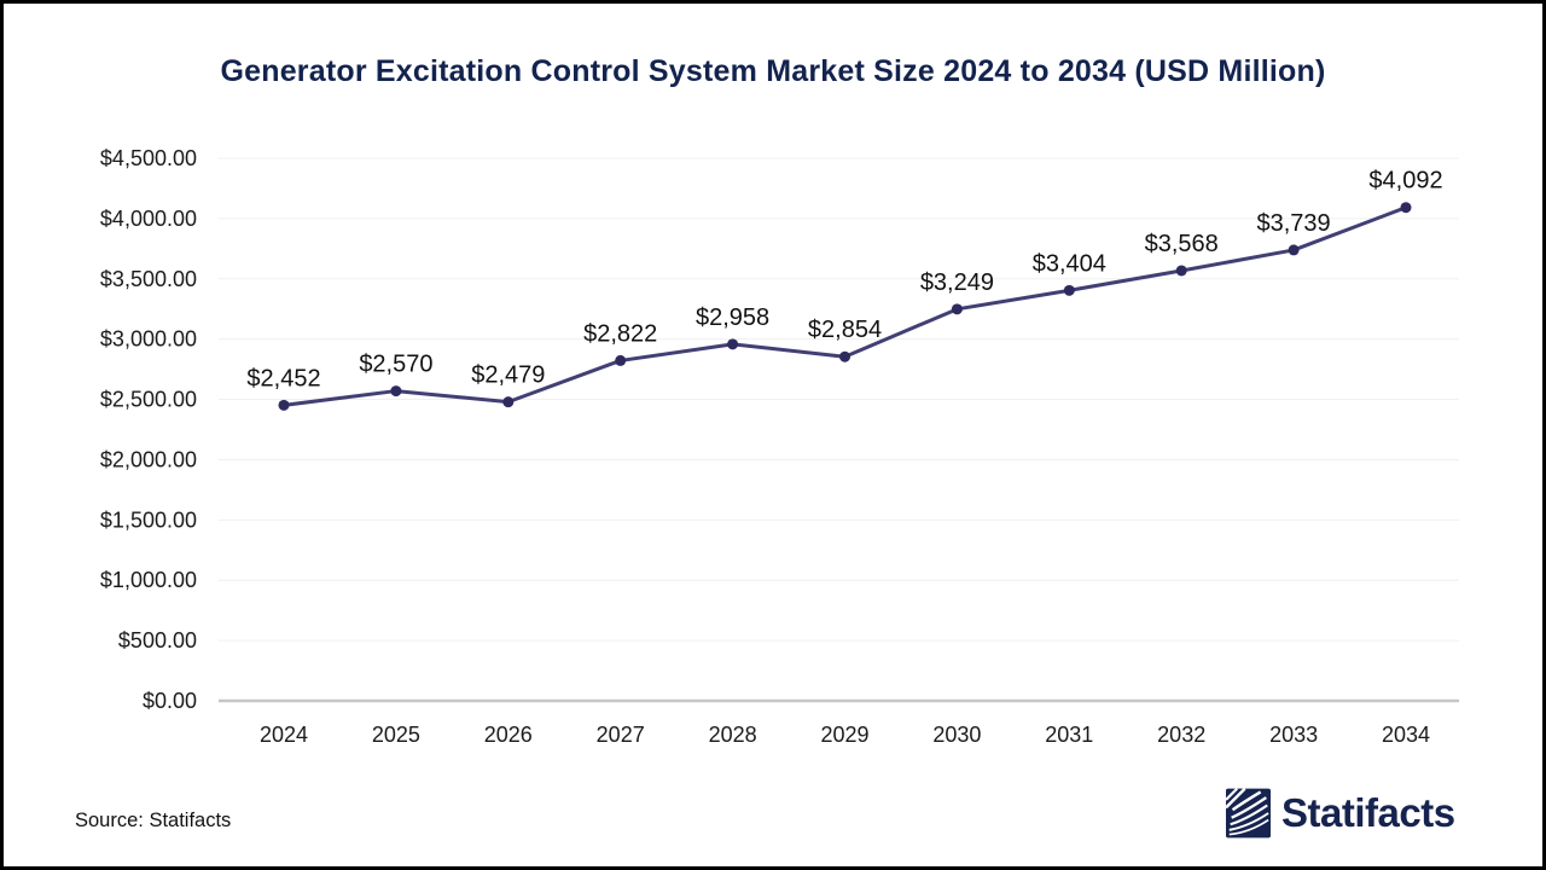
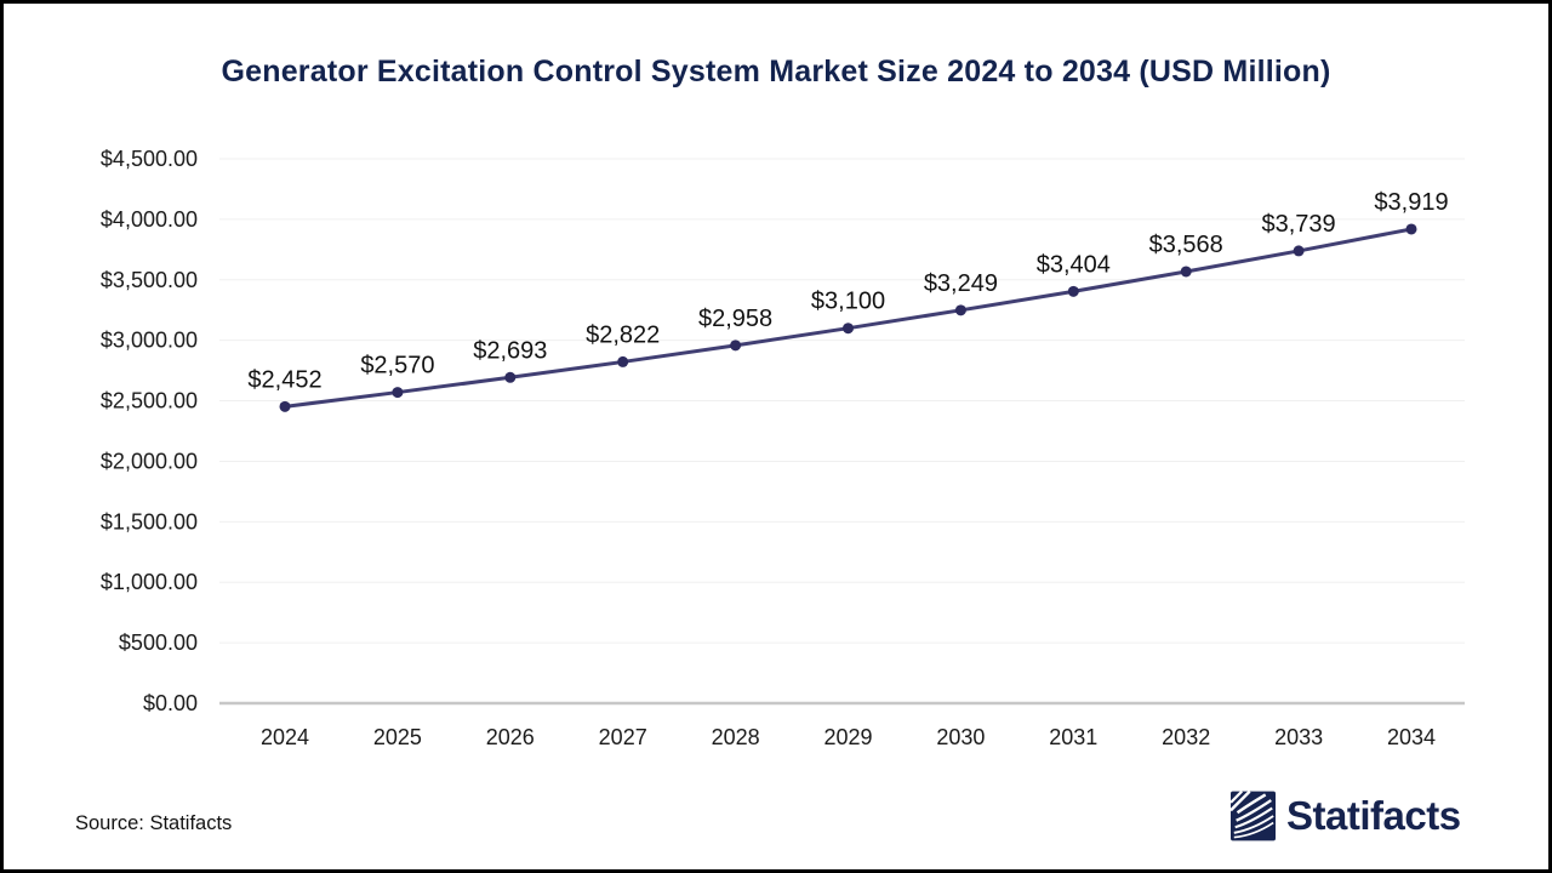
2026: $2,479 -> $2,693
2029: $2,854 -> $3,100
2034: $4,092 -> $3,919
